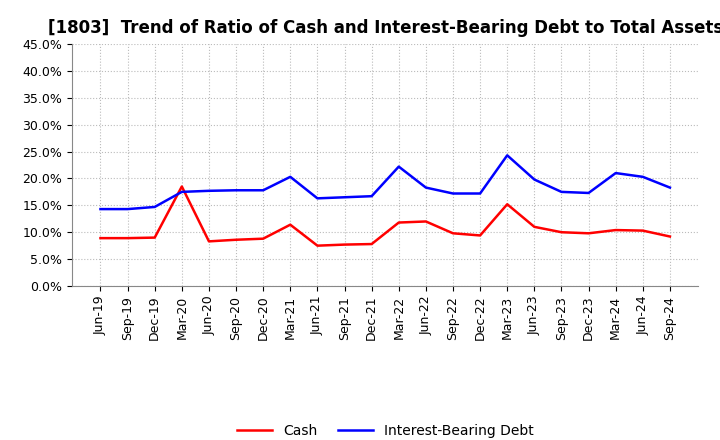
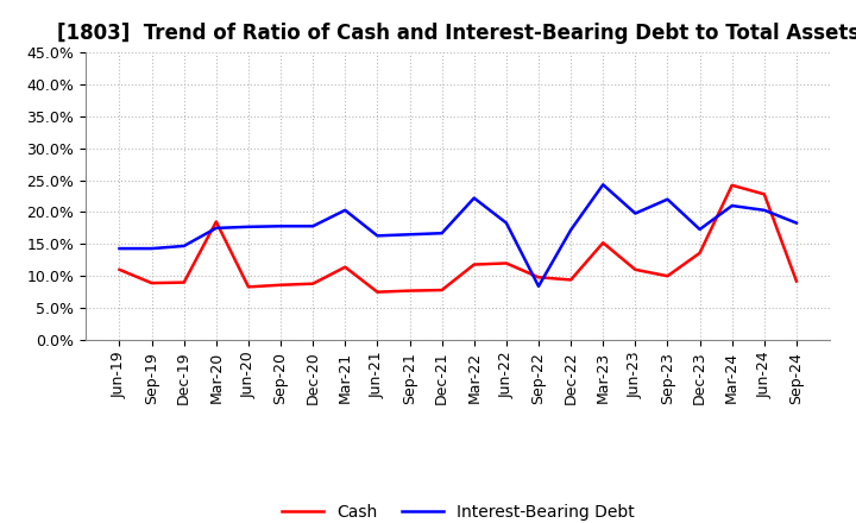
Cash/Jun-19: 8.9% -> 11.0%
Interest-Bearing Debt/Sep-22: 17.2% -> 8.4%
Interest-Bearing Debt/Sep-23: 17.5% -> 22.0%
Cash/Dec-23: 9.8% -> 13.6%
Cash/Mar-24: 10.4% -> 24.2%
Cash/Jun-24: 10.3% -> 22.8%
